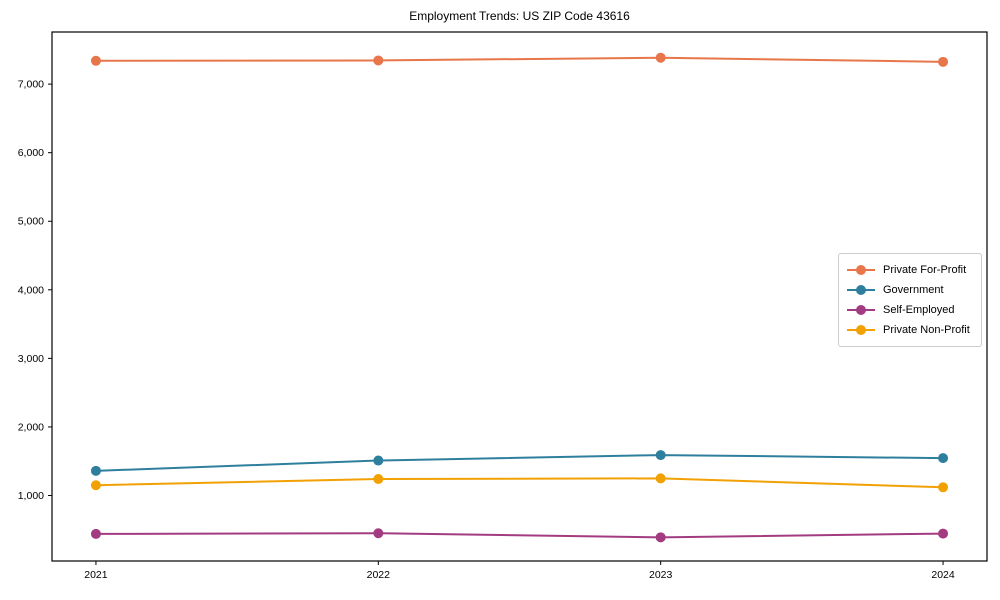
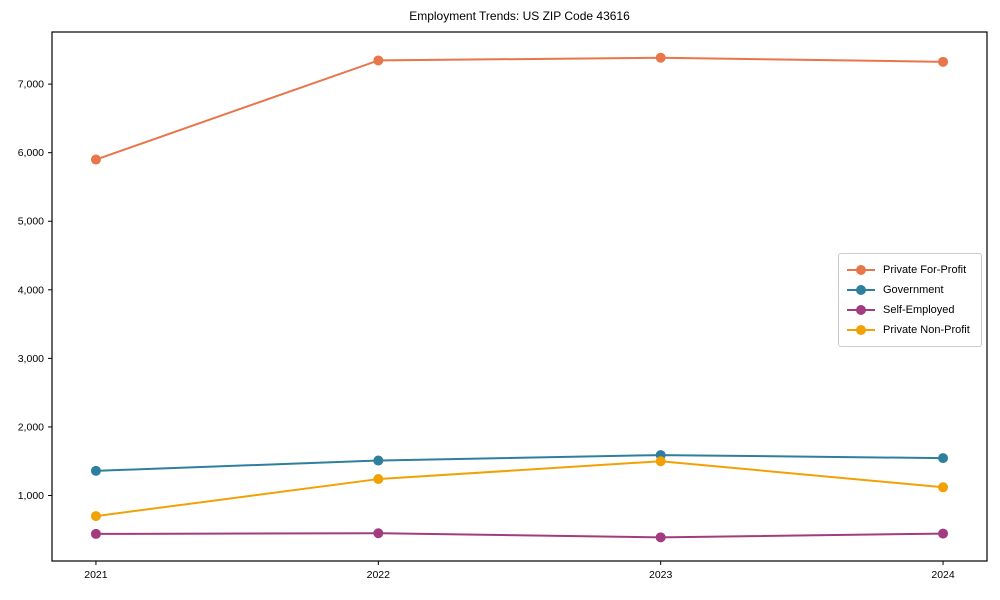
Private For-Profit/2021: 7300 -> 5900
Private Non-Profit/2021: 1200 -> 700
Private Non-Profit/2023: 1200 -> 1500
